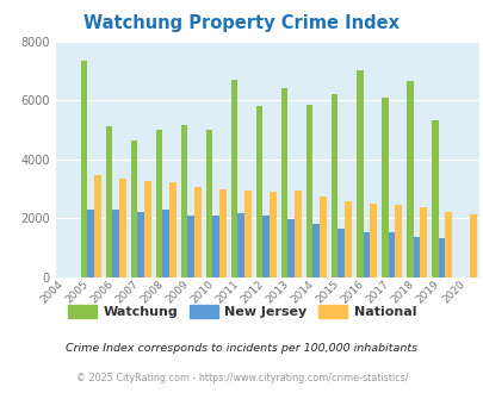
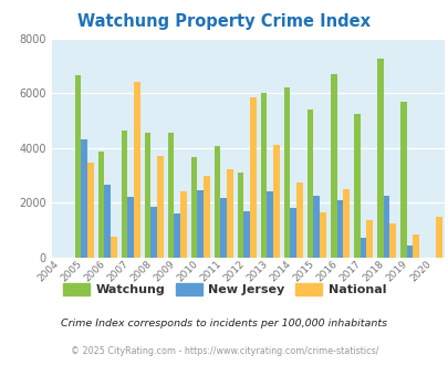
Watchung/2005: 7350 -> 6650
New Jersey/2005: 2300 -> 4300
Watchung/2006: 5100 -> 3850
New Jersey/2006: 2280 -> 2650
National/2006: 3350 -> 750
National/2007: 3250 -> 6400
Watchung/2008: 5000 -> 4550
New Jersey/2008: 2280 -> 1850
National/2008: 3200 -> 3700
Watchung/2009: 5150 -> 4550
New Jersey/2009: 2080 -> 1600
National/2009: 3050 -> 2400
Watchung/2010: 5000 -> 3650
New Jersey/2010: 2080 -> 2450
Watchung/2011: 6700 -> 4050
National/2011: 2920 -> 3200
Watchung/2012: 5800 -> 3100
New Jersey/2012: 2080 -> 1700
National/2012: 2900 -> 5850
Watchung/2013: 6400 -> 6000
New Jersey/2013: 1960 -> 2400
National/2013: 2920 -> 4100
Watchung/2014: 5850 -> 6200
Watchung/2015: 6200 -> 5400
New Jersey/2015: 1660 -> 2250
National/2015: 2560 -> 1650
Watchung/2016: 7000 -> 6700
New Jersey/2016: 1530 -> 2100
Watchung/2017: 6100 -> 5250
New Jersey/2017: 1540 -> 700
National/2017: 2460 -> 1350
Watchung/2018: 6650 -> 7250
New Jersey/2018: 1360 -> 2250
National/2018: 2380 -> 1250
Watchung/2019: 5300 -> 5700
New Jersey/2019: 1310 -> 450
National/2019: 2220 -> 850
National/2020: 2120 -> 1500
